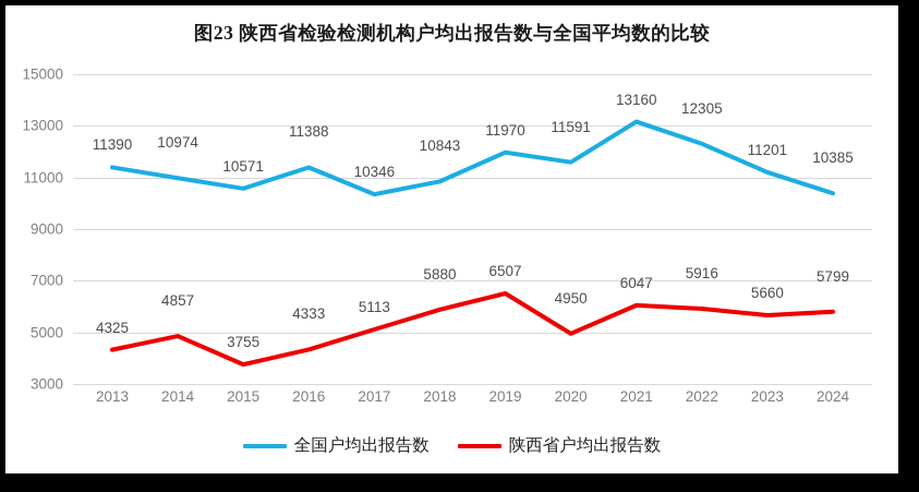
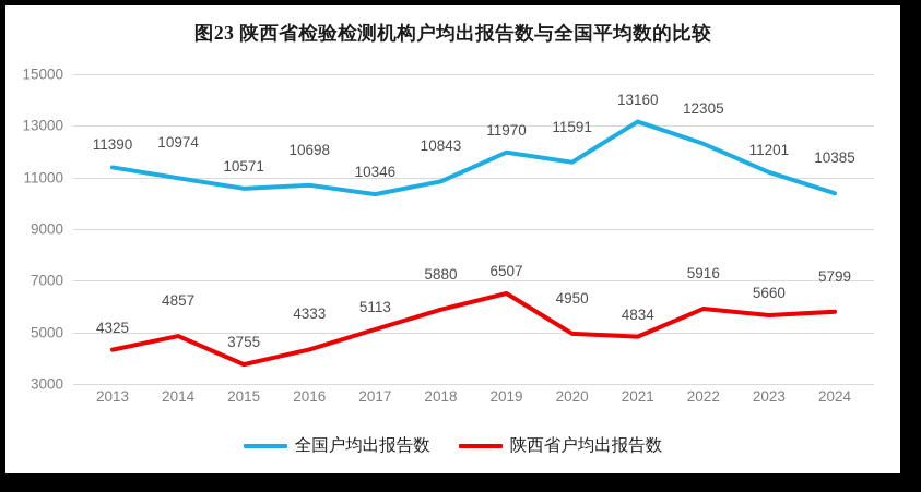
全国户均出报告数/2016: 11388 -> 10698
陕西省户均出报告数/2021: 6047 -> 4834
